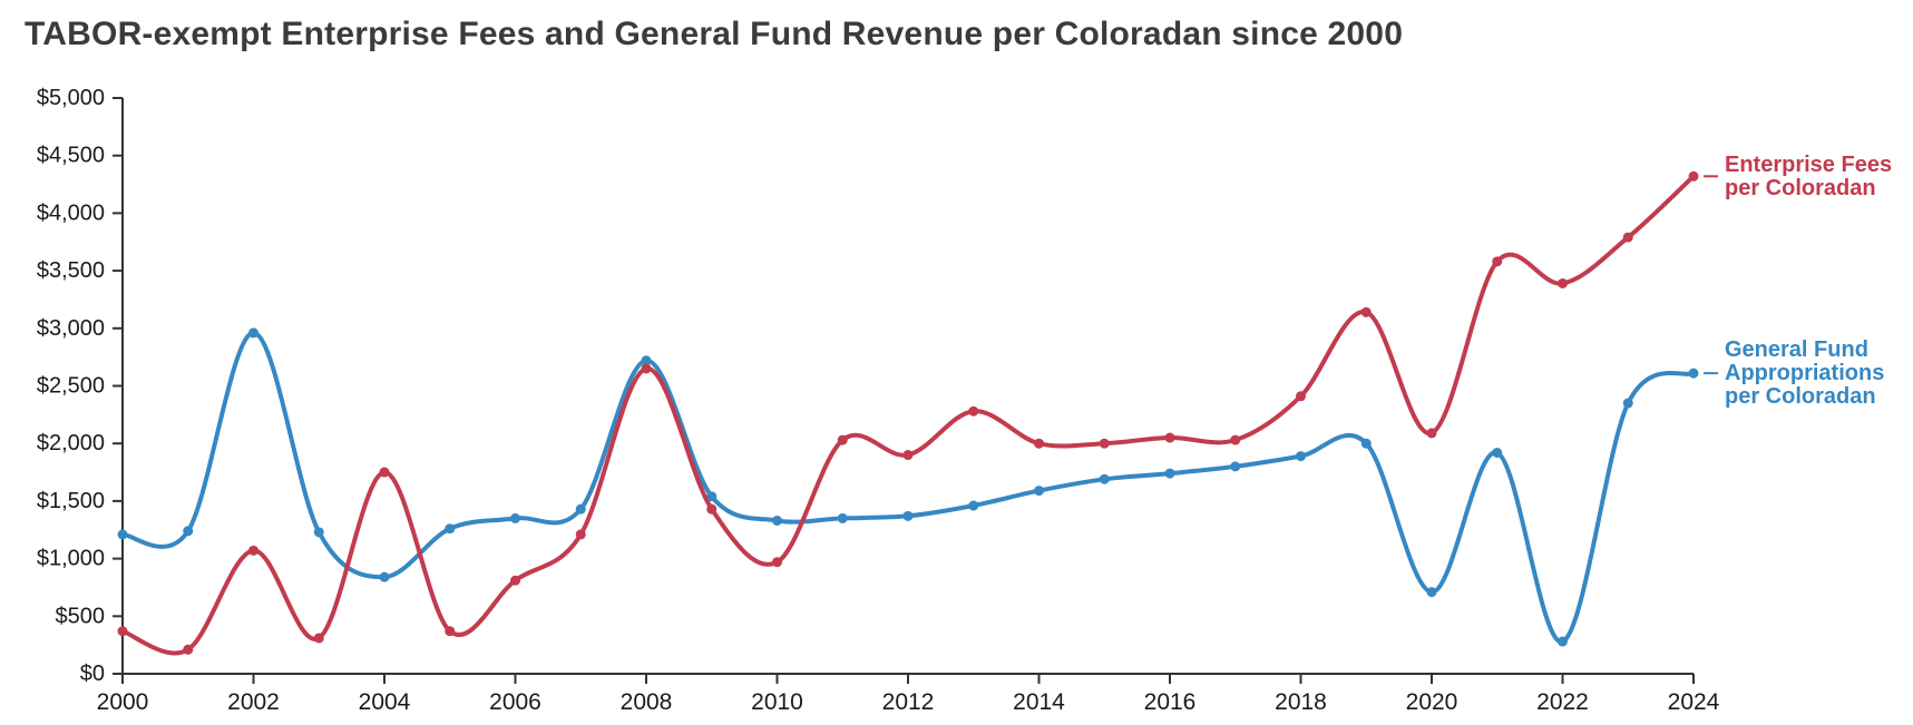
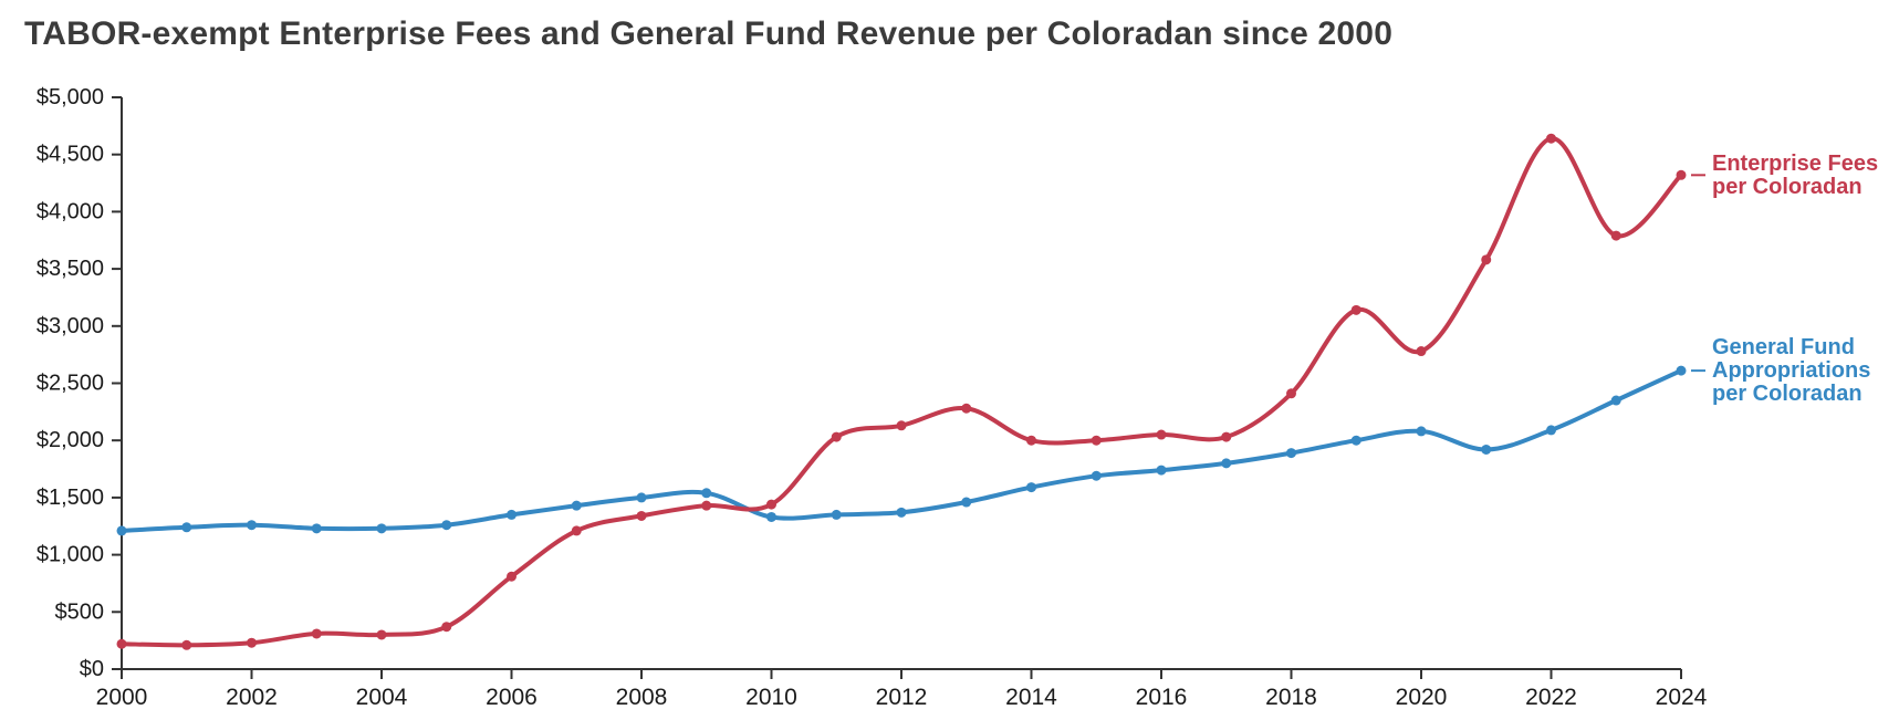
Enterprise Fees per Coloradan/2000: $370 -> $220
General Fund Appropriations per Coloradan/2002: $2960 -> $1260
Enterprise Fees per Coloradan/2002: $1070 -> $230
General Fund Appropriations per Coloradan/2004: $840 -> $1230
Enterprise Fees per Coloradan/2004: $1750 -> $300
General Fund Appropriations per Coloradan/2008: $2720 -> $1500
Enterprise Fees per Coloradan/2008: $2650 -> $1340
Enterprise Fees per Coloradan/2010: $970 -> $1440
Enterprise Fees per Coloradan/2012: $1900 -> $2130
General Fund Appropriations per Coloradan/2020: $710 -> $2080
Enterprise Fees per Coloradan/2020: $2090 -> $2780
General Fund Appropriations per Coloradan/2022: $280 -> $2090
Enterprise Fees per Coloradan/2022: $3390 -> $4640
